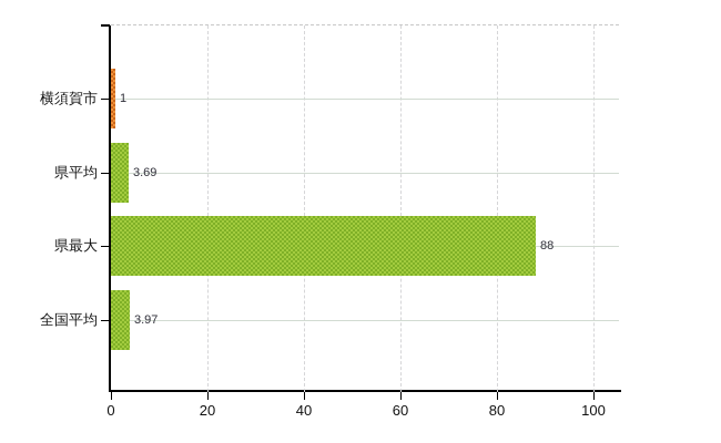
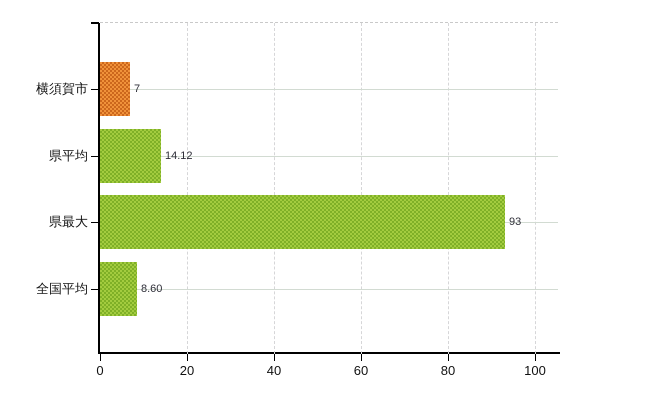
横須賀市: 1 -> 7
県平均: 3.69 -> 14.12
県最大: 88 -> 93
全国平均: 3.97 -> 8.60
